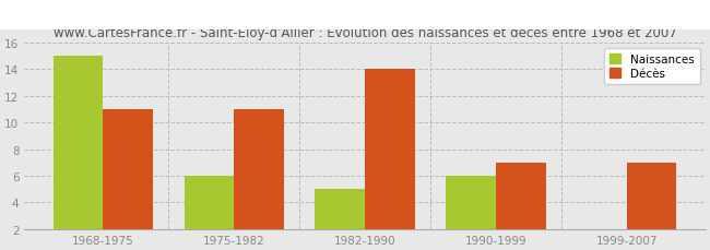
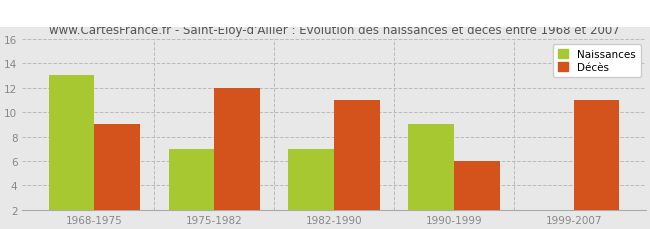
Naissances/1968-1975: 15 -> 13
Décès/1968-1975: 11 -> 9
Naissances/1975-1982: 6 -> 7
Décès/1975-1982: 11 -> 12
Naissances/1982-1990: 5 -> 7
Décès/1982-1990: 14 -> 11
Naissances/1990-1999: 6 -> 9
Décès/1990-1999: 7 -> 6
Décès/1999-2007: 7 -> 11
